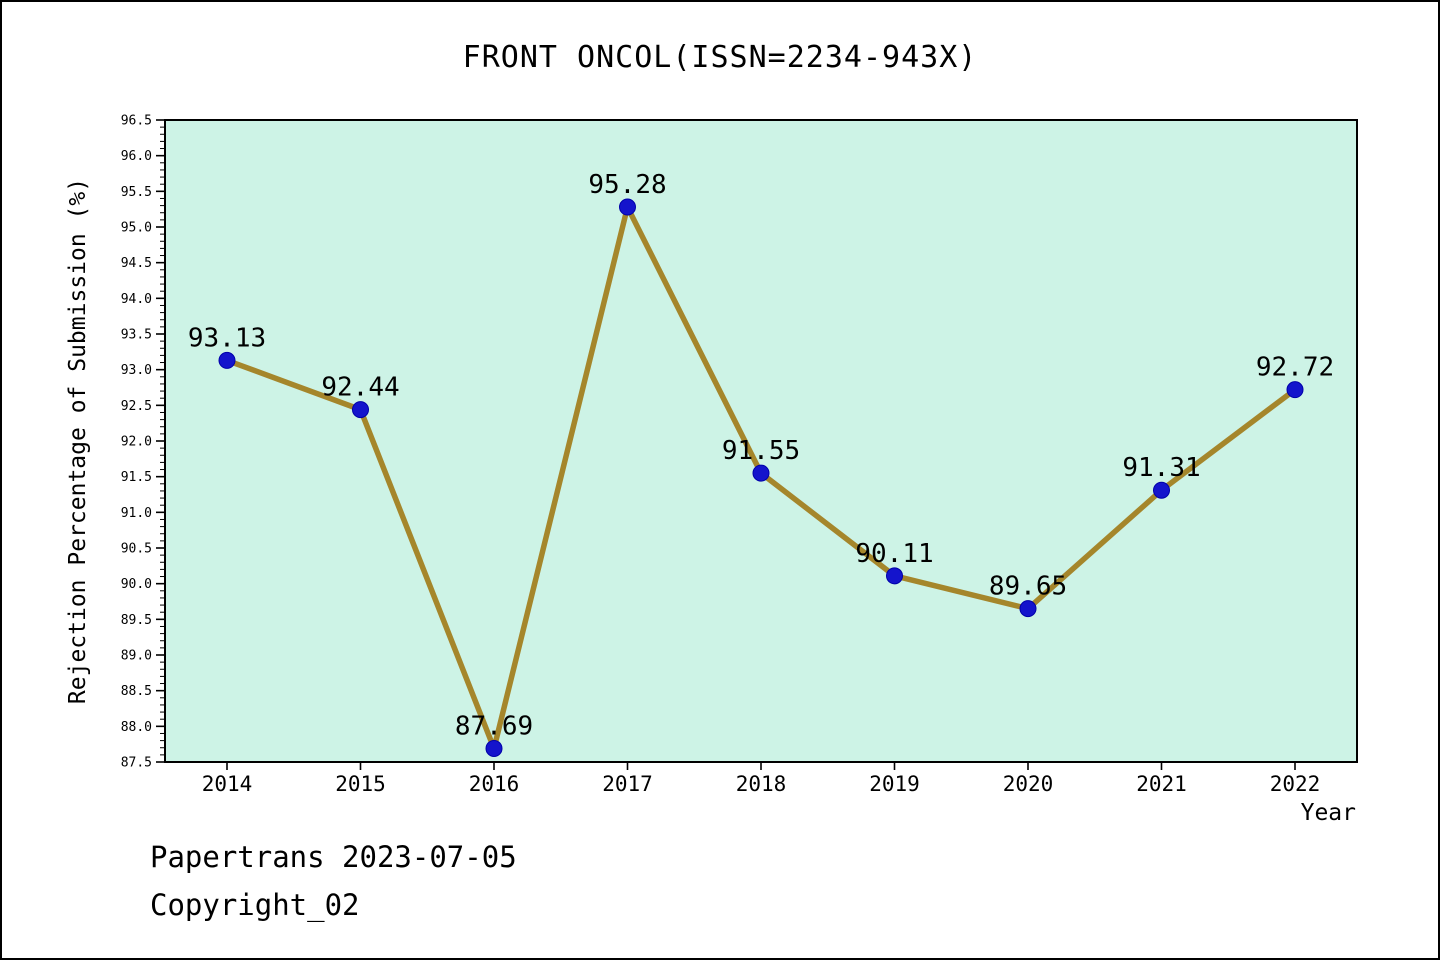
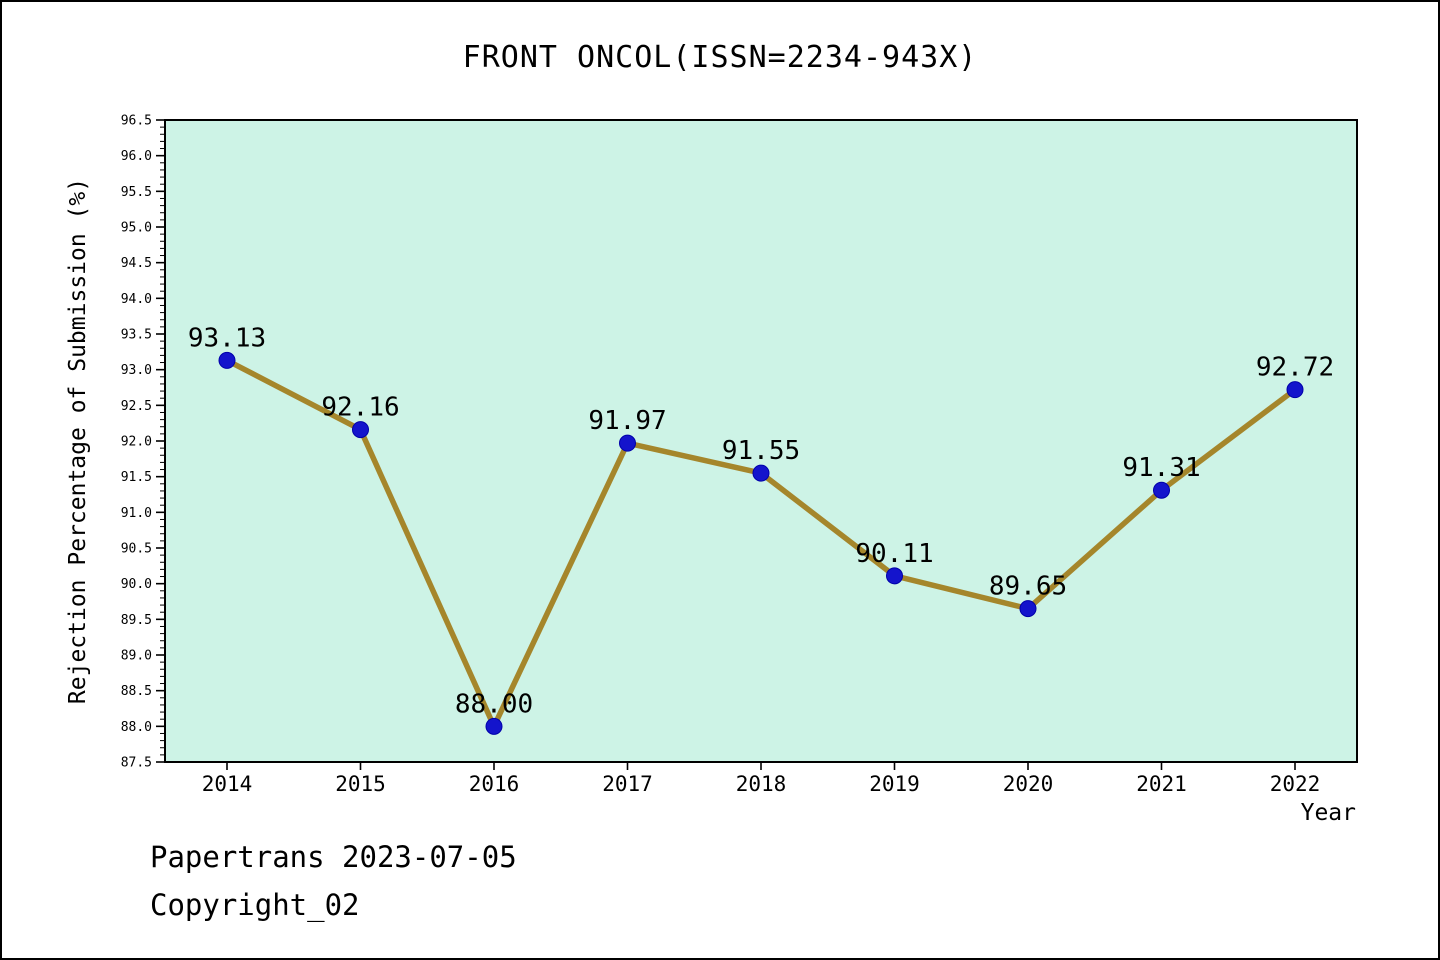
2015: 92.44 -> 92.16
2016: 87.69 -> 88.00
2017: 95.28 -> 91.97
